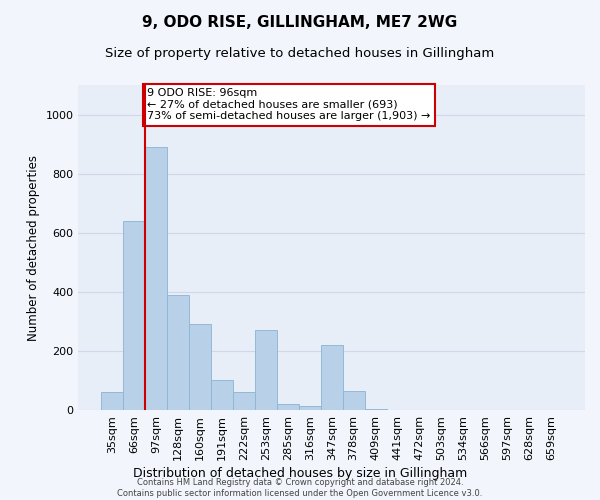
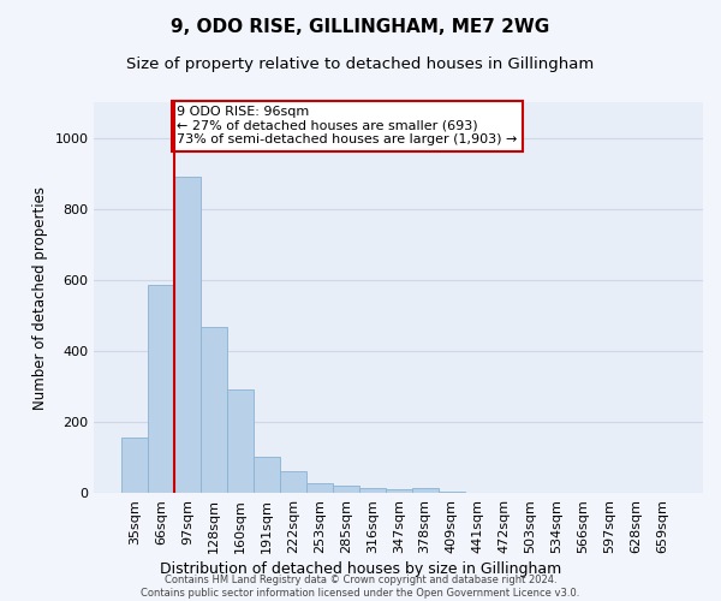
35sqm: 60 -> 155
66sqm: 640 -> 585
128sqm: 390 -> 468
253sqm: 270 -> 28
347sqm: 220 -> 10
378sqm: 65 -> 13
